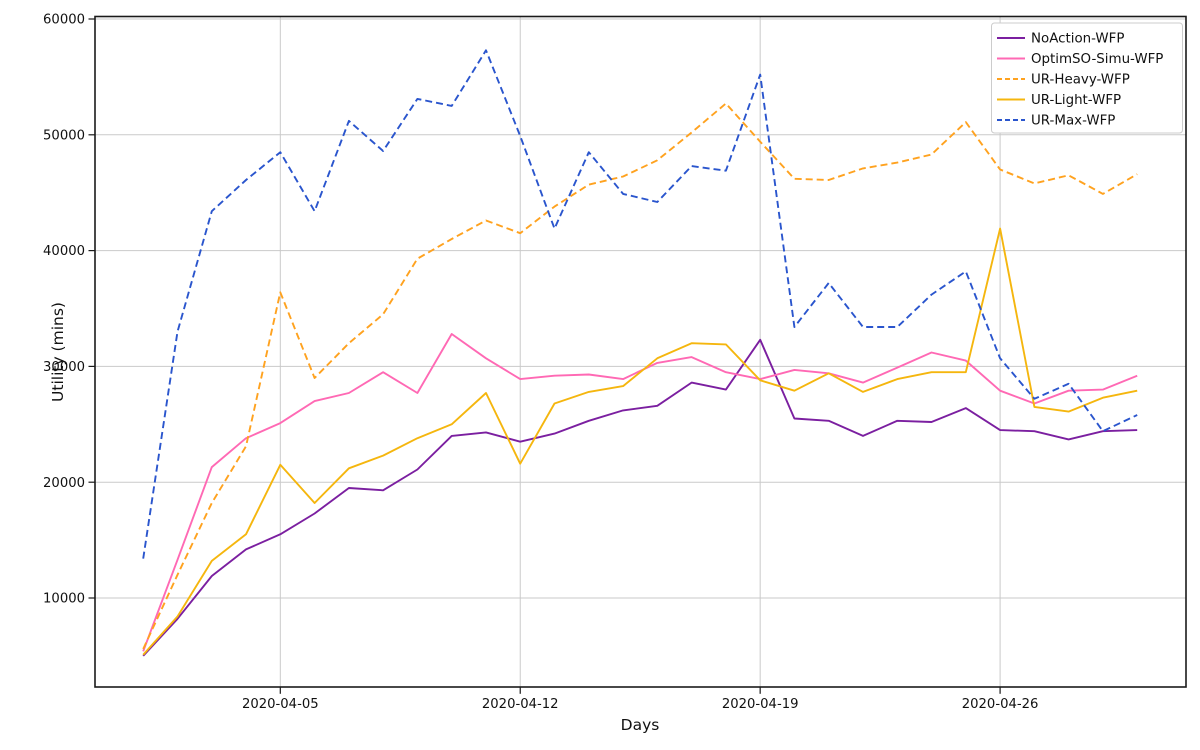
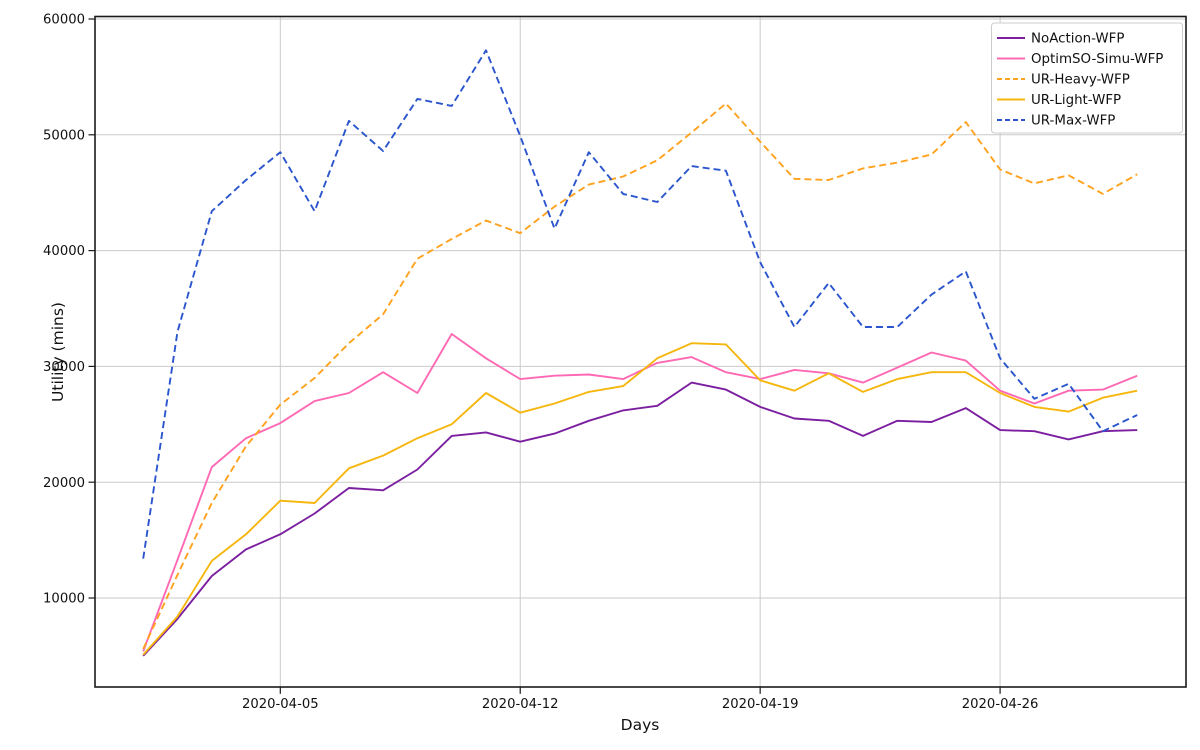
UR-Heavy-WFP/2020-04-05: 36400 -> 26700
UR-Light-WFP/2020-04-05: 21500 -> 18400
UR-Light-WFP/2020-04-12: 21600 -> 26000
NoAction-WFP/2020-04-19: 32300 -> 26500
UR-Max-WFP/2020-04-19: 55200 -> 39000
UR-Light-WFP/2020-04-26: 41900 -> 27700
